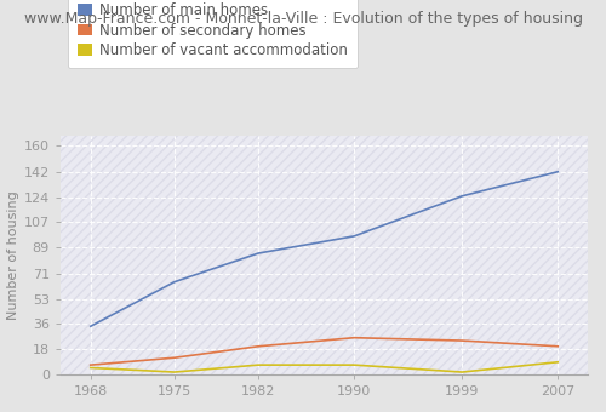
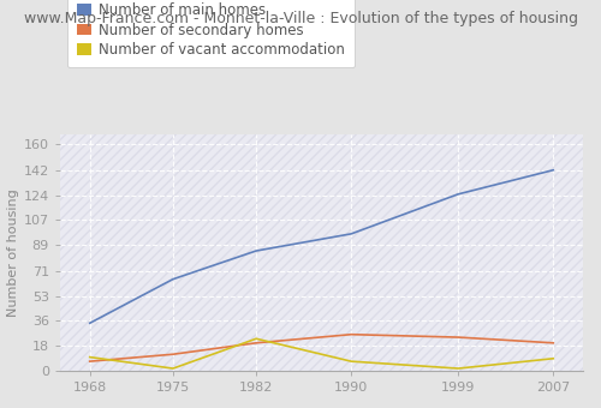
Number of vacant accommodation/1968: 5 -> 10
Number of vacant accommodation/1982: 7 -> 23
